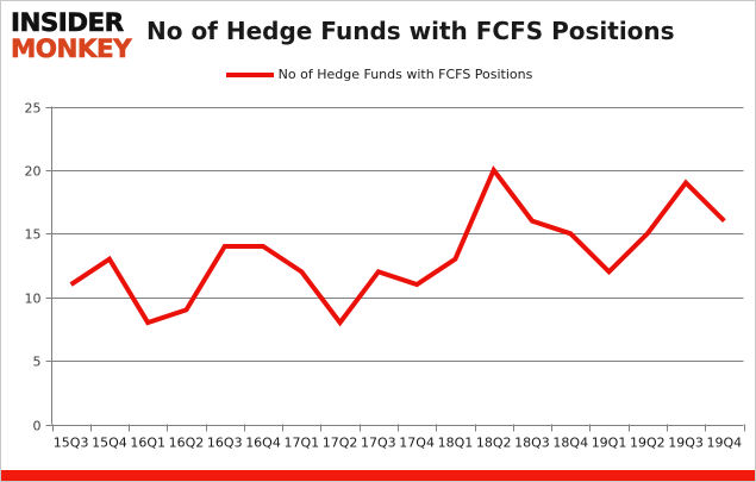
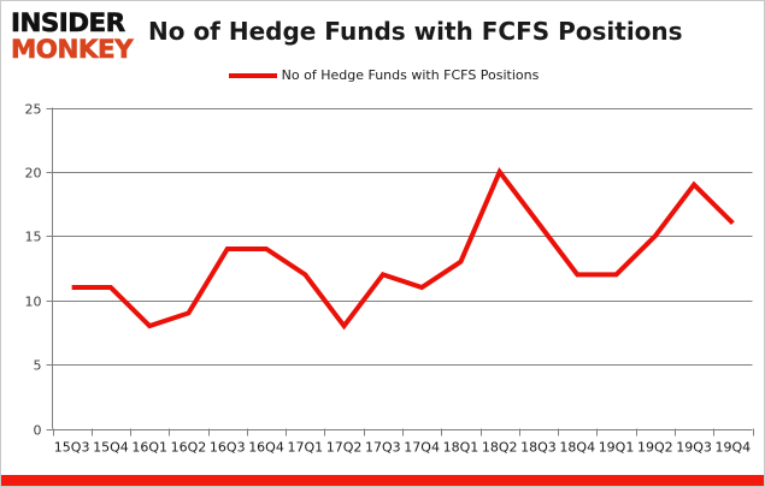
15Q4: 13 -> 11
18Q4: 15 -> 12
